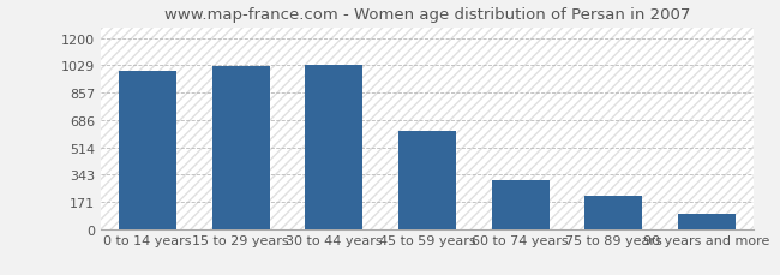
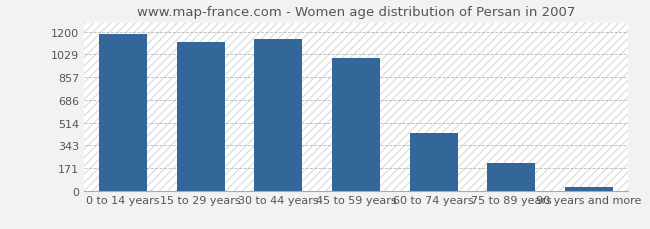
0 to 14 years: 990 -> 1180
15 to 29 years: 1020 -> 1120
30 to 44 years: 1030 -> 1140
45 to 59 years: 620 -> 1000
60 to 74 years: 310 -> 440
90 years and more: 100 -> 30
